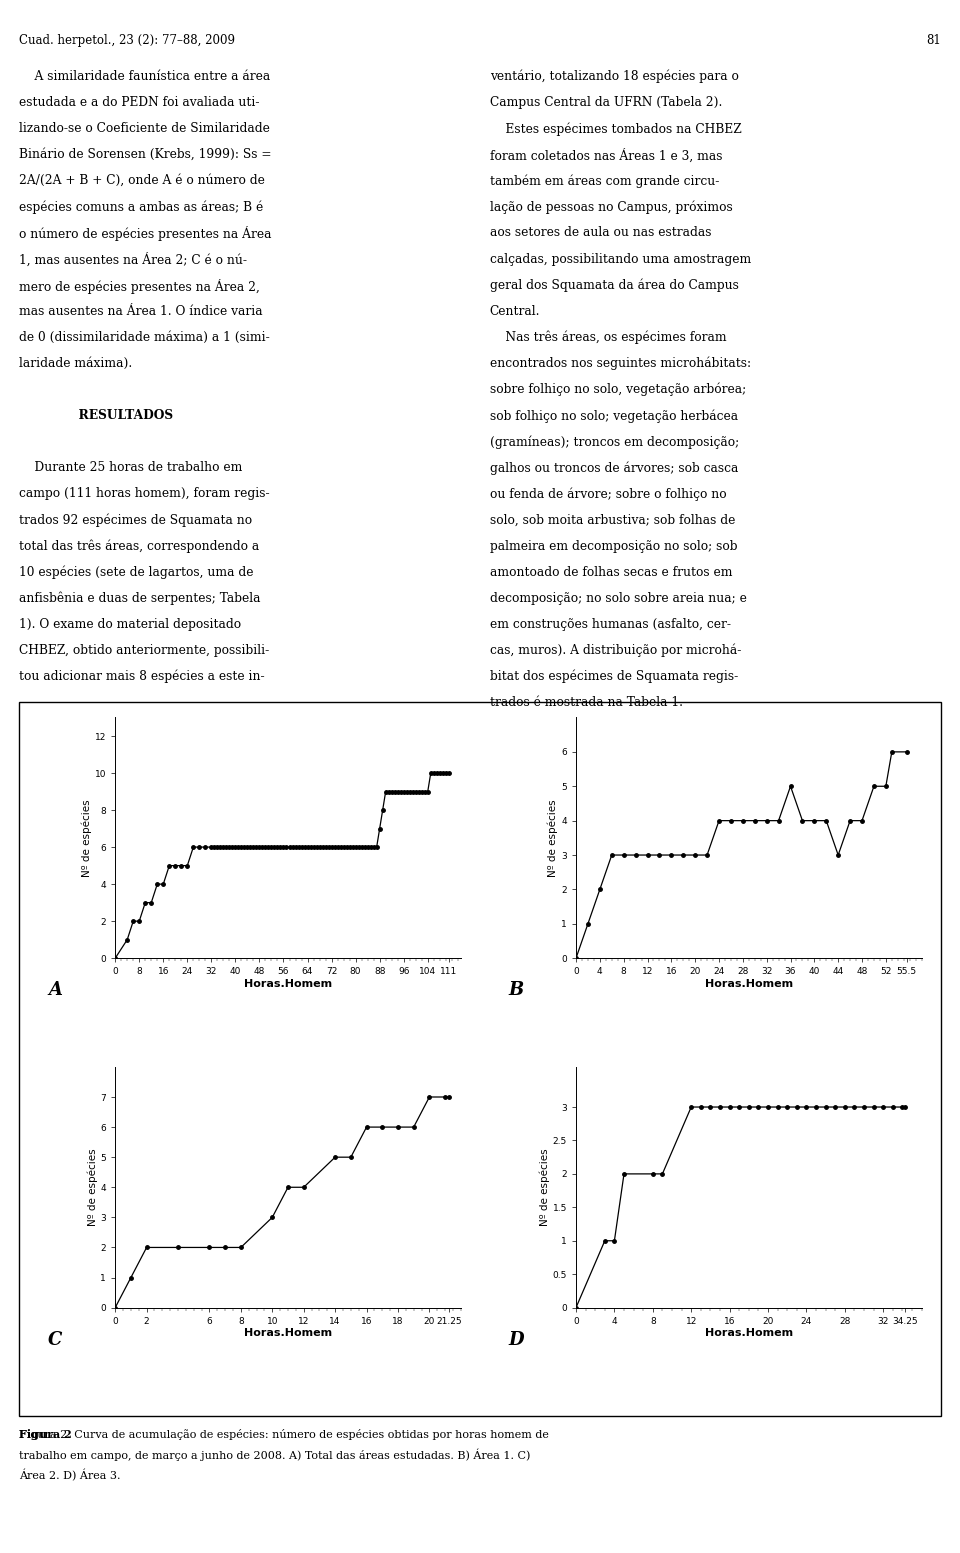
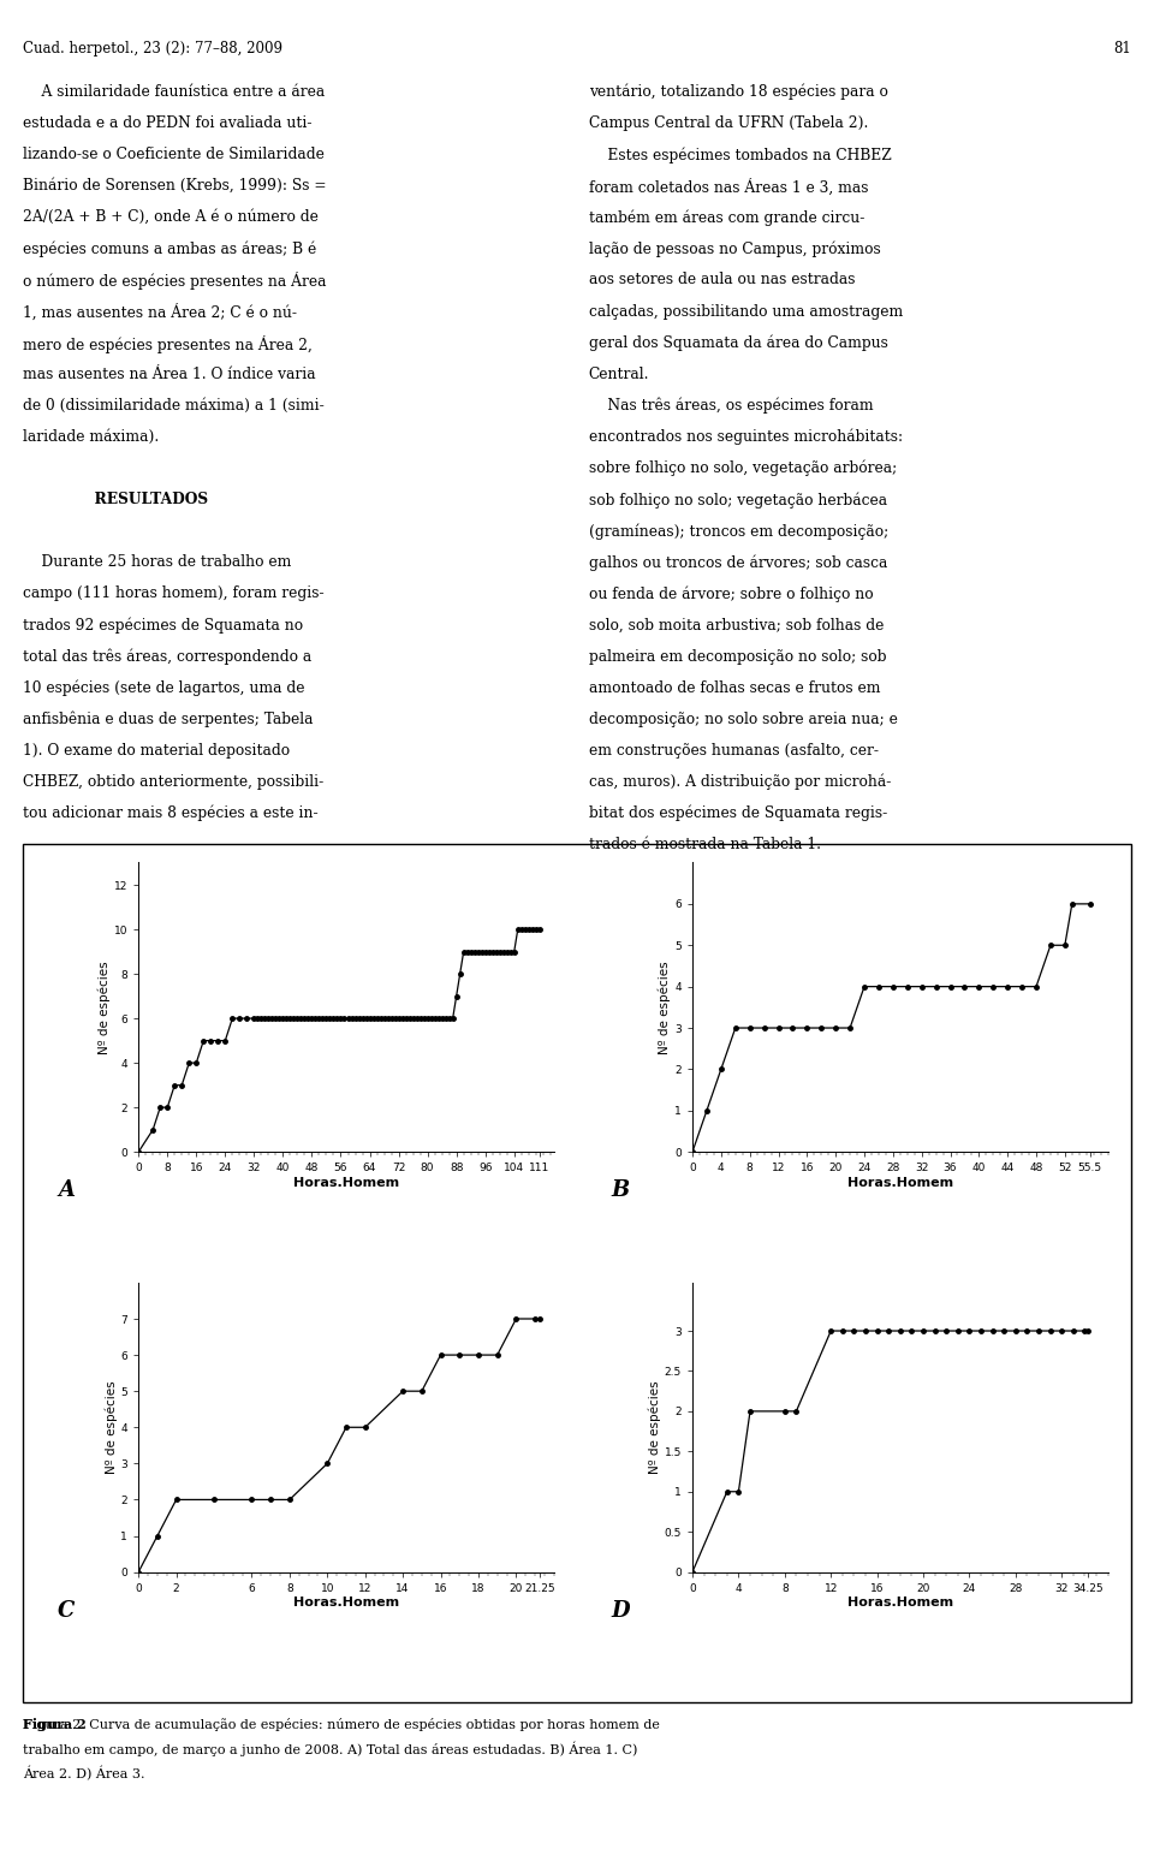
36: 5 -> 4
44: 3 -> 4
